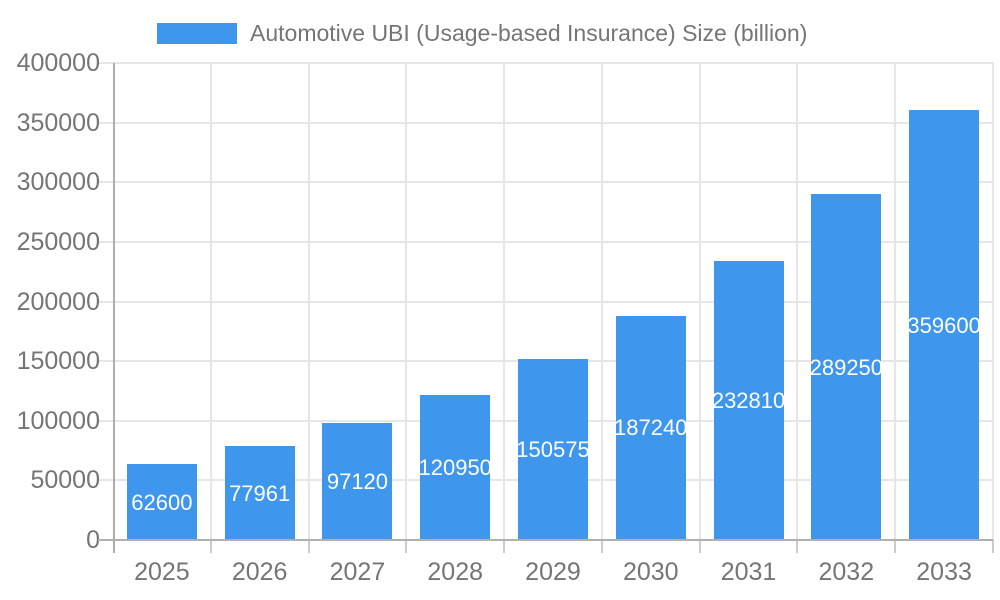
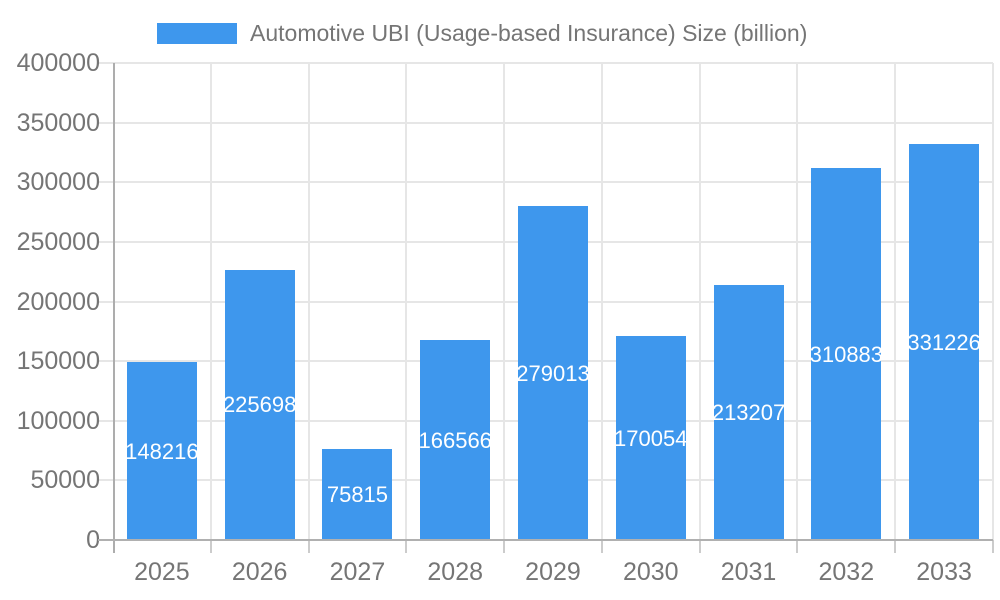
2025: 62600 -> 148216
2026: 77961 -> 225698
2027: 97120 -> 75815
2028: 120950 -> 166566
2029: 150575 -> 279013
2030: 187240 -> 170054
2031: 232810 -> 213207
2032: 289250 -> 310883
2033: 359600 -> 331226
